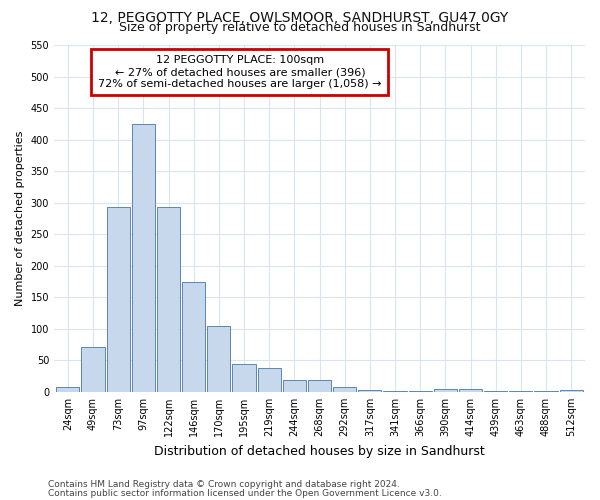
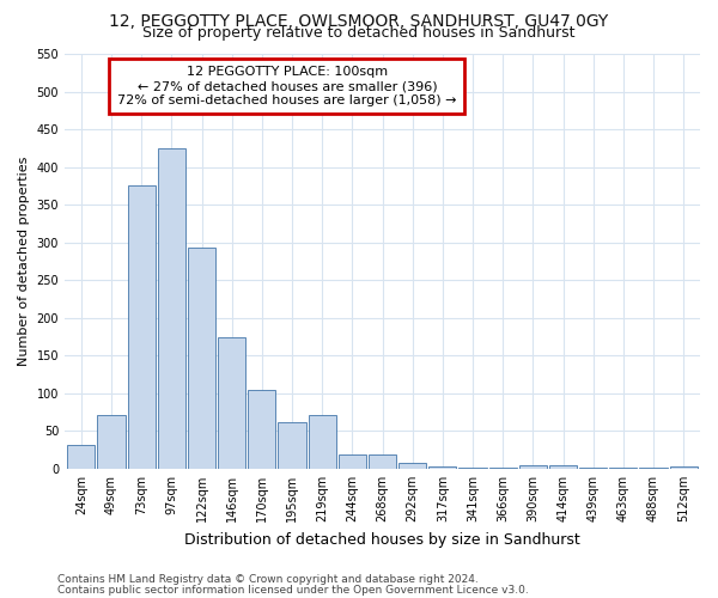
24sqm: 8 -> 32
73sqm: 293 -> 376
195sqm: 44 -> 62
219sqm: 38 -> 72
